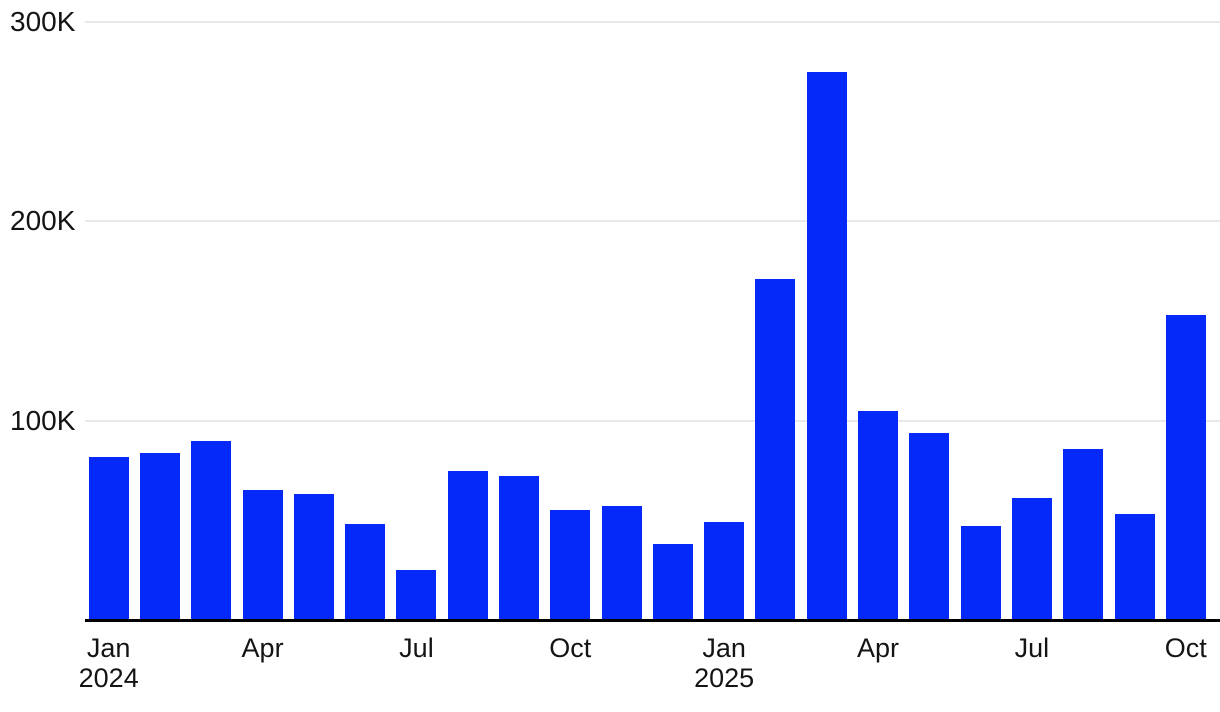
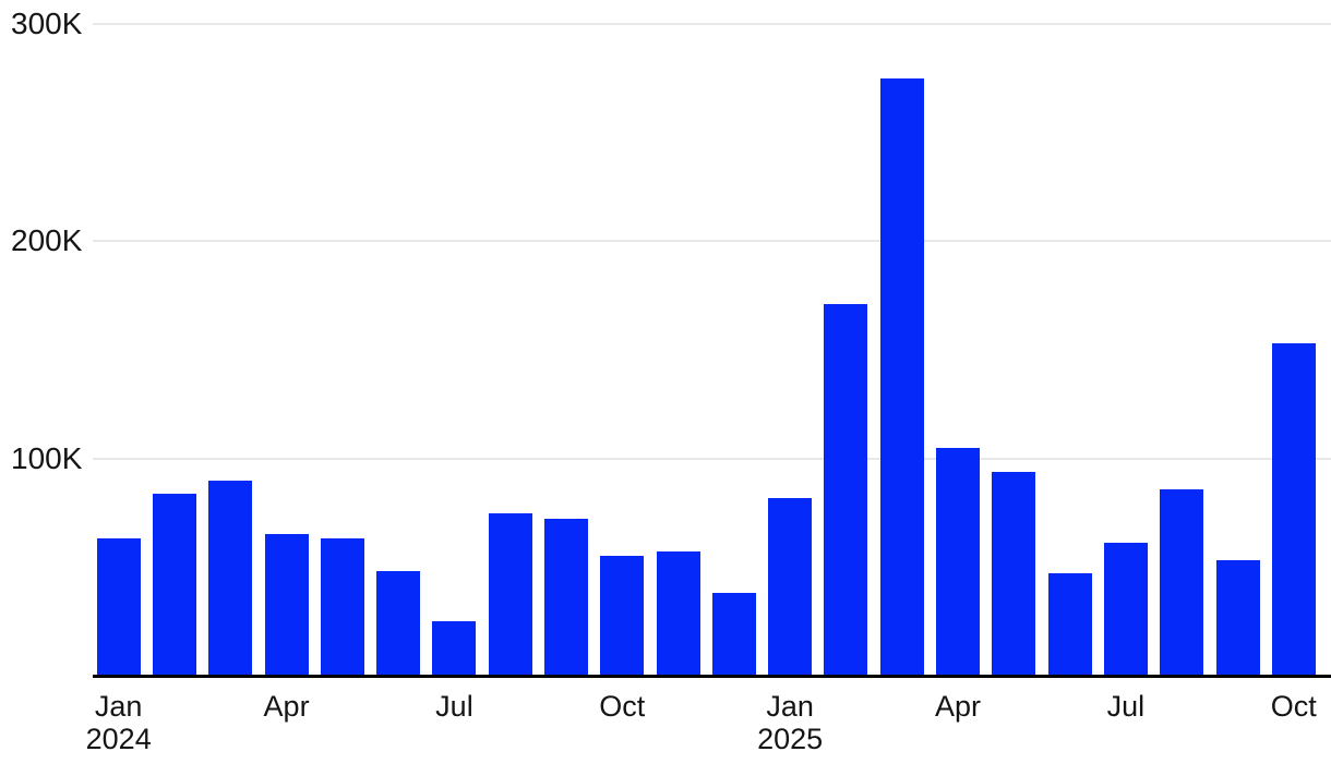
Jan 2024: 82K -> 63K
Jan 2025: 49K -> 82K
